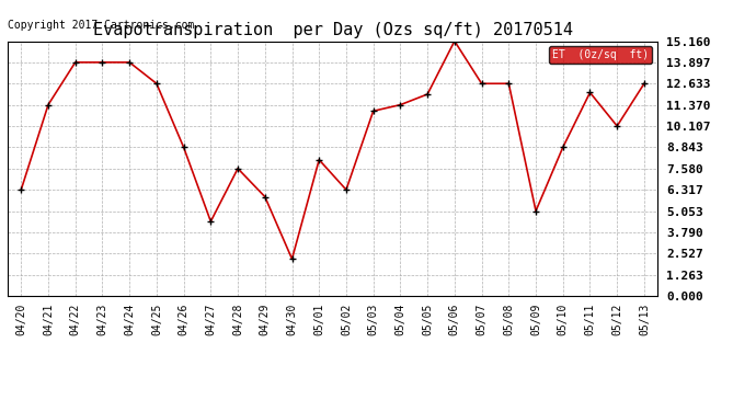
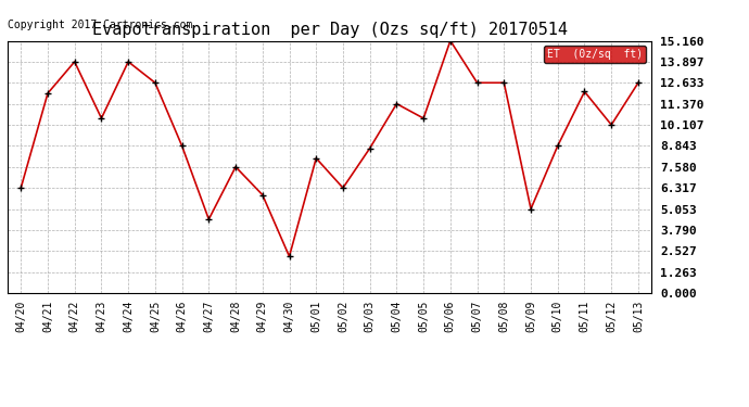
04/21: 11.4 -> 12.0
04/23: 13.9 -> 10.5
05/03: 11.0 -> 8.7
05/05: 12.0 -> 10.5
